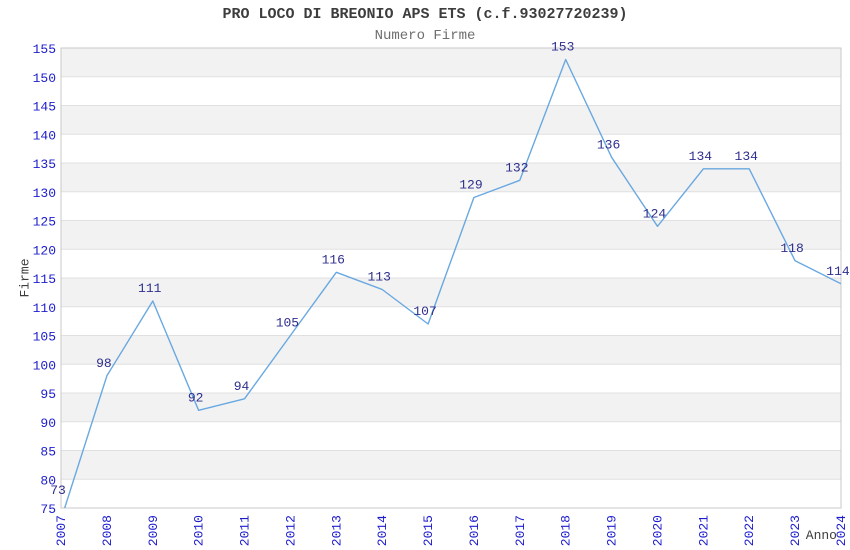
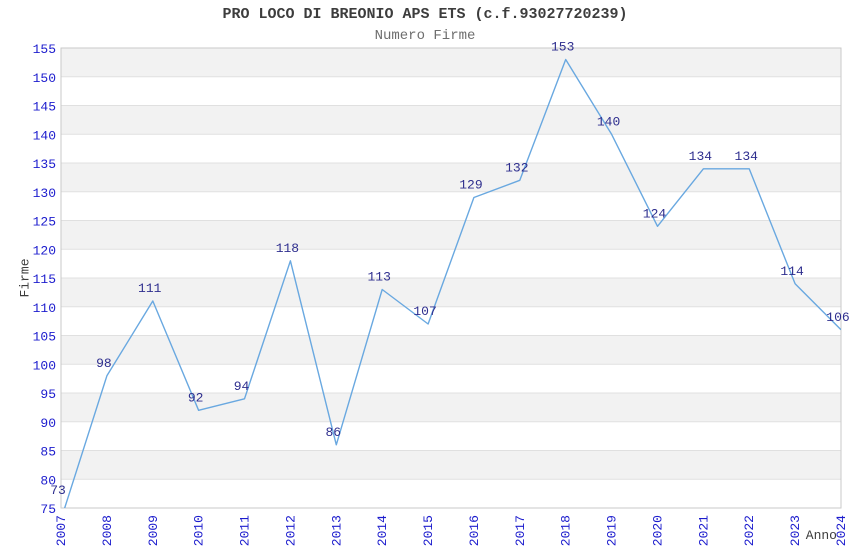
2012: 105 -> 118
2013: 116 -> 86
2019: 136 -> 140
2023: 118 -> 114
2024: 114 -> 106
